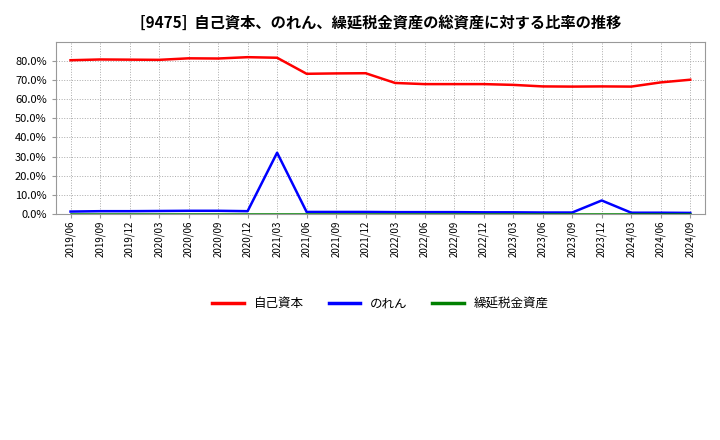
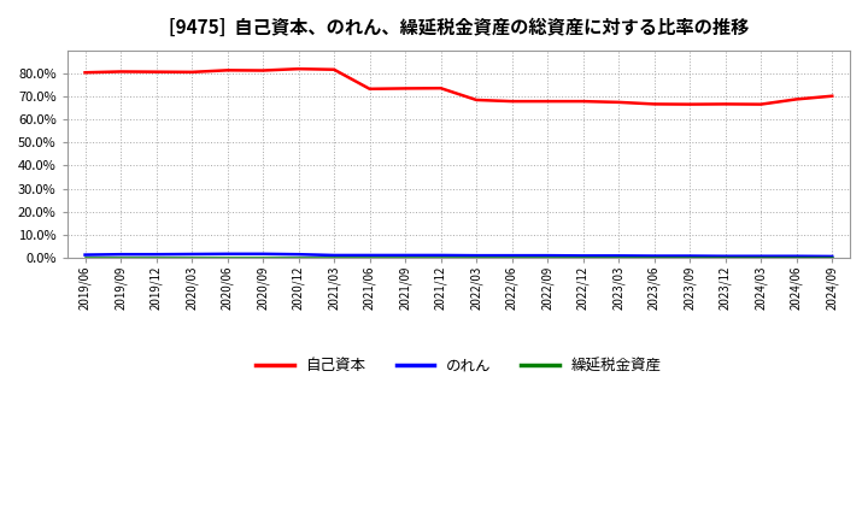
のれん/2021/03: 32% -> 1%
のれん/2023/12: 7% -> 1%
